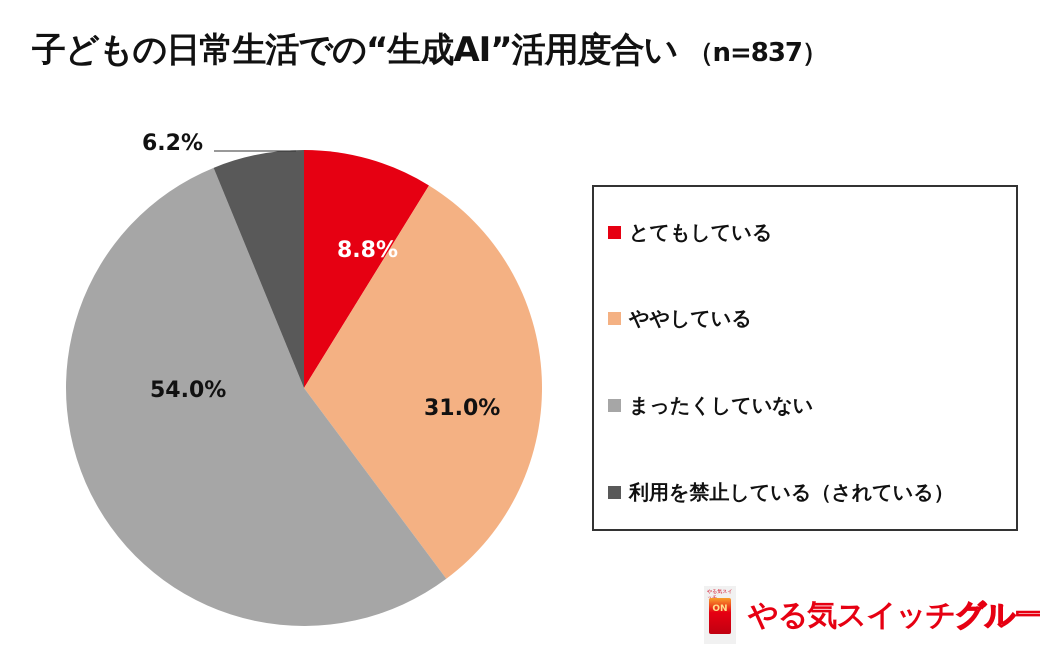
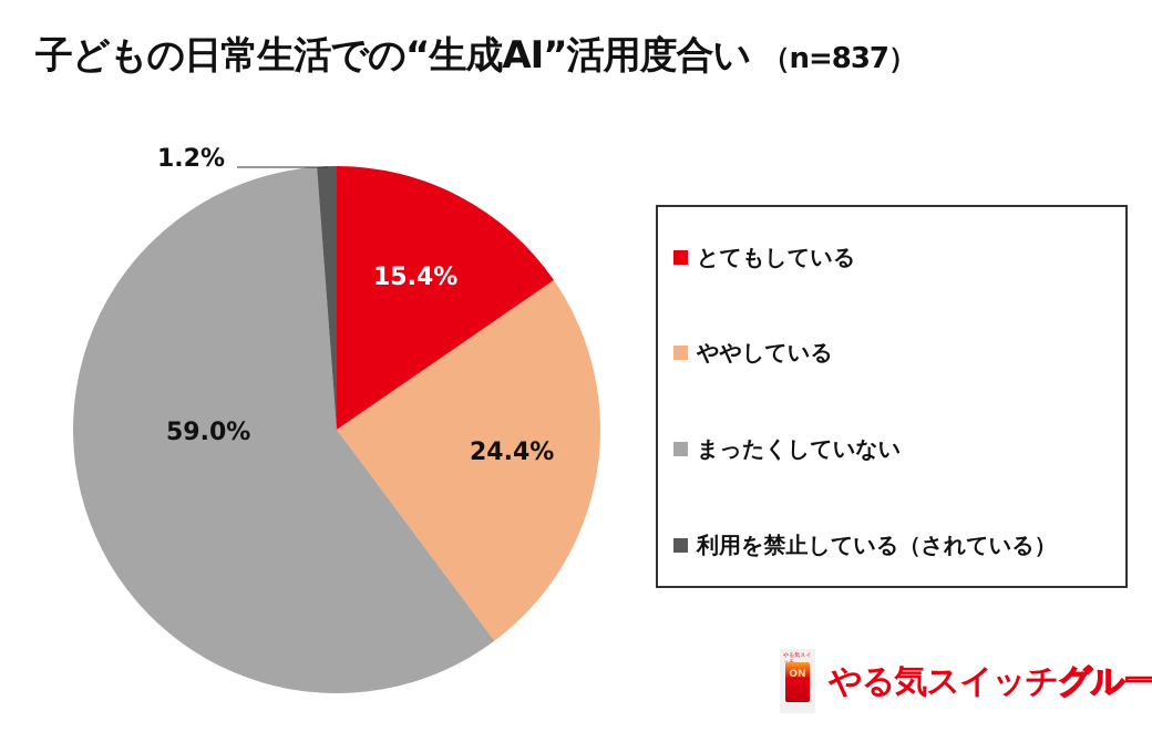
とてもしている: 8.8% -> 15.4%
ややしている: 31.0% -> 24.4%
まったくしていない: 54.0% -> 59.0%
利用を禁止している（されている）: 6.2% -> 1.2%
